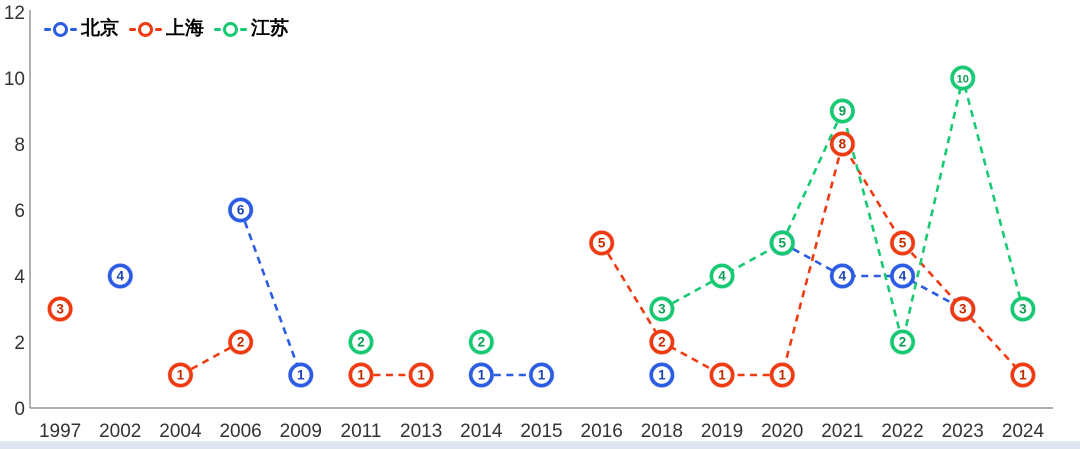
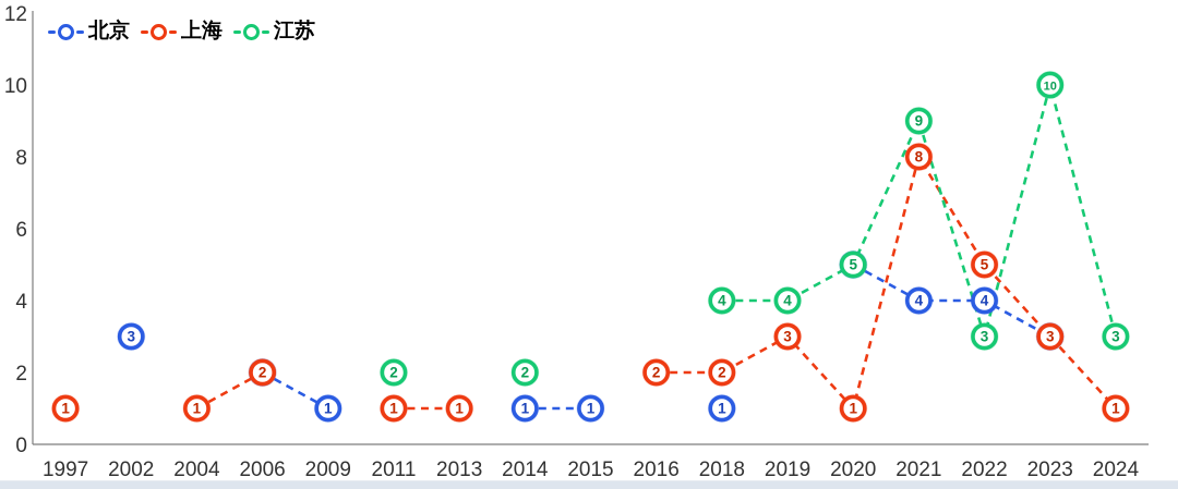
上海/1997: 3 -> 1
北京/2002: 4 -> 3
北京/2006: 6 -> 2
上海/2016: 5 -> 2
江苏/2018: 3 -> 4
上海/2019: 1 -> 3
江苏/2022: 2 -> 3
